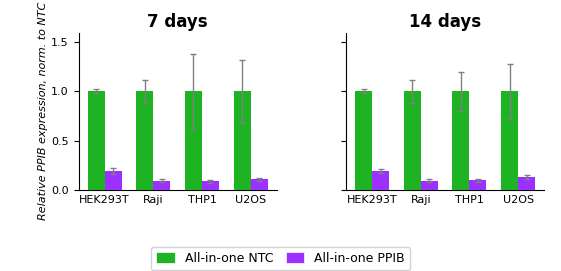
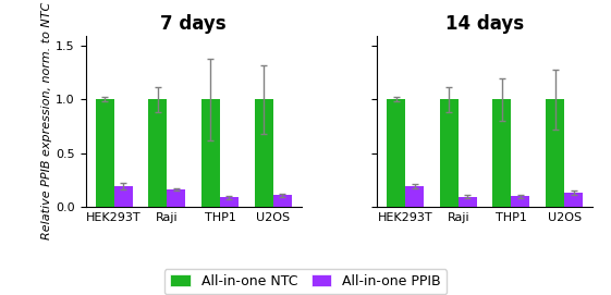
7 days/All-in-one PPIB/Raji: 0.09 -> 0.16
